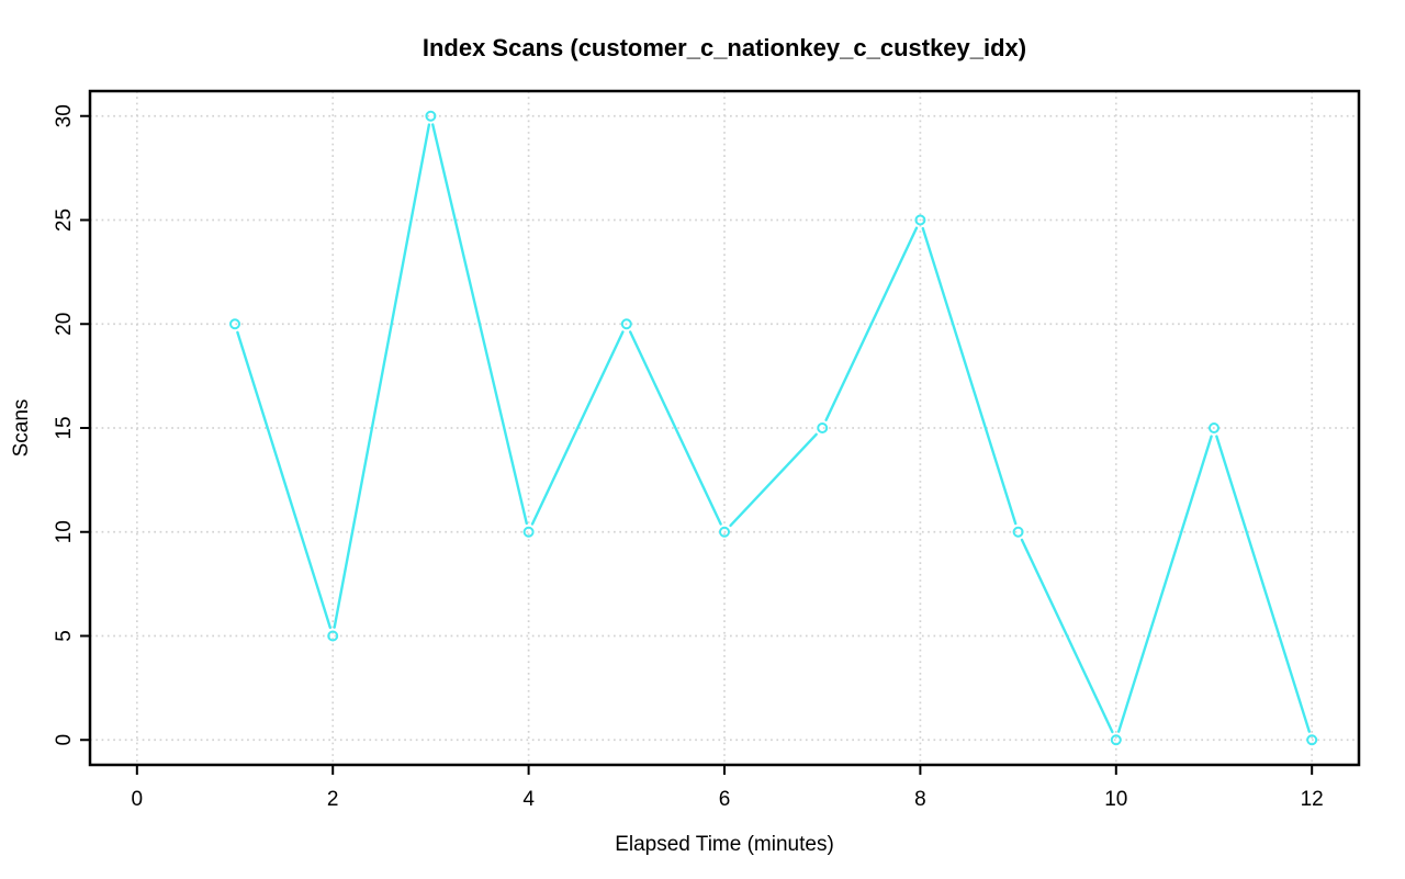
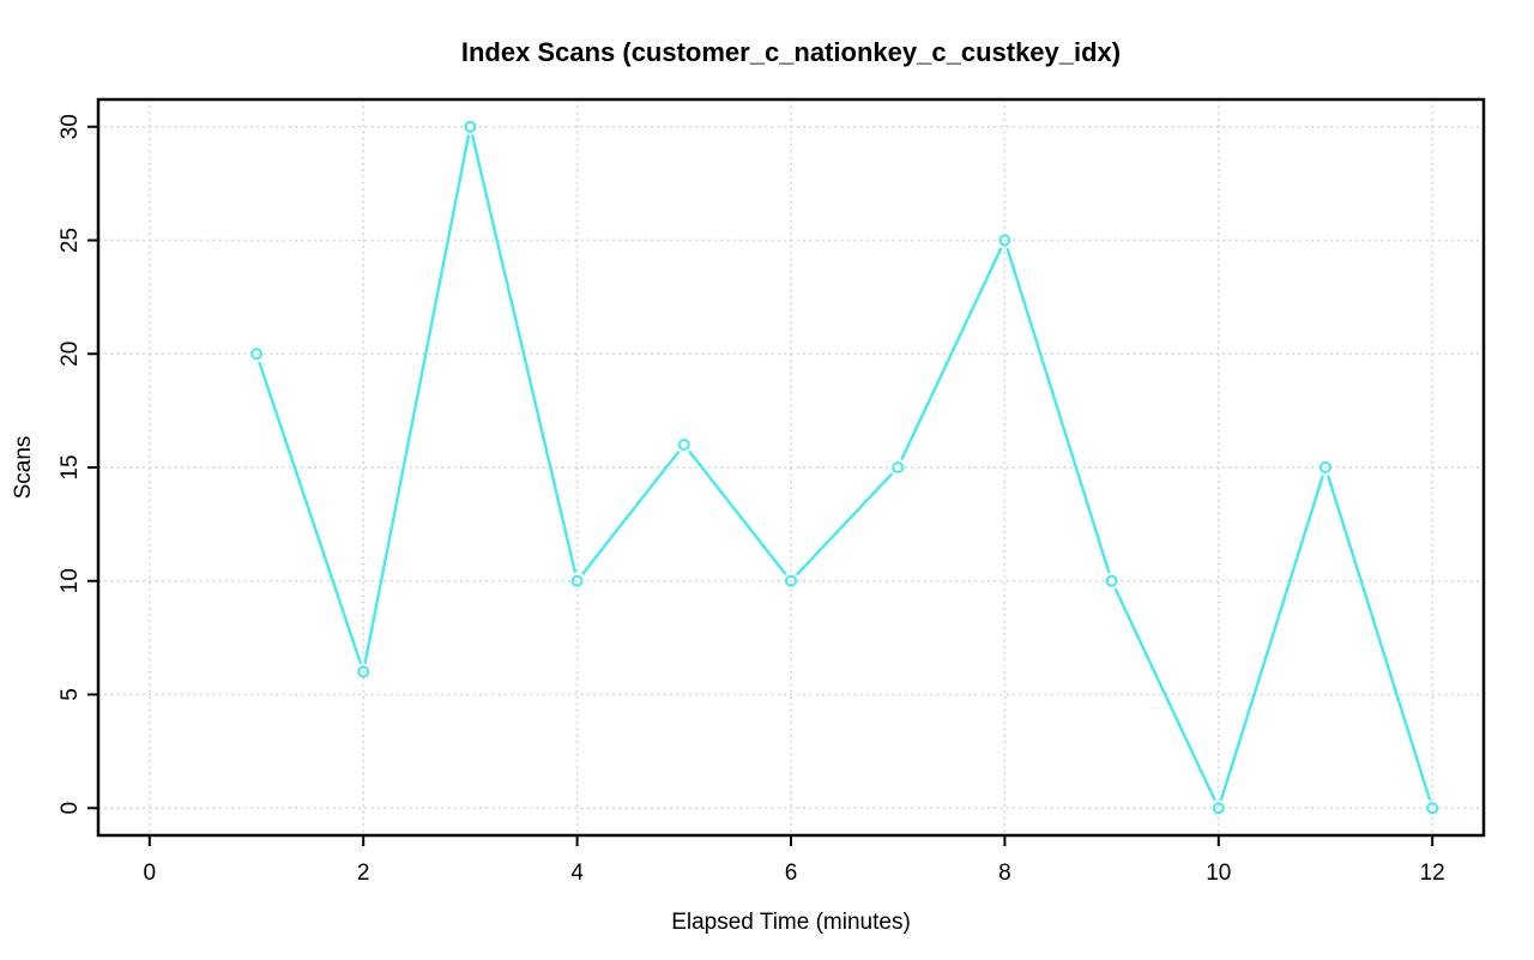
2: 5 -> 6
5: 20 -> 16
